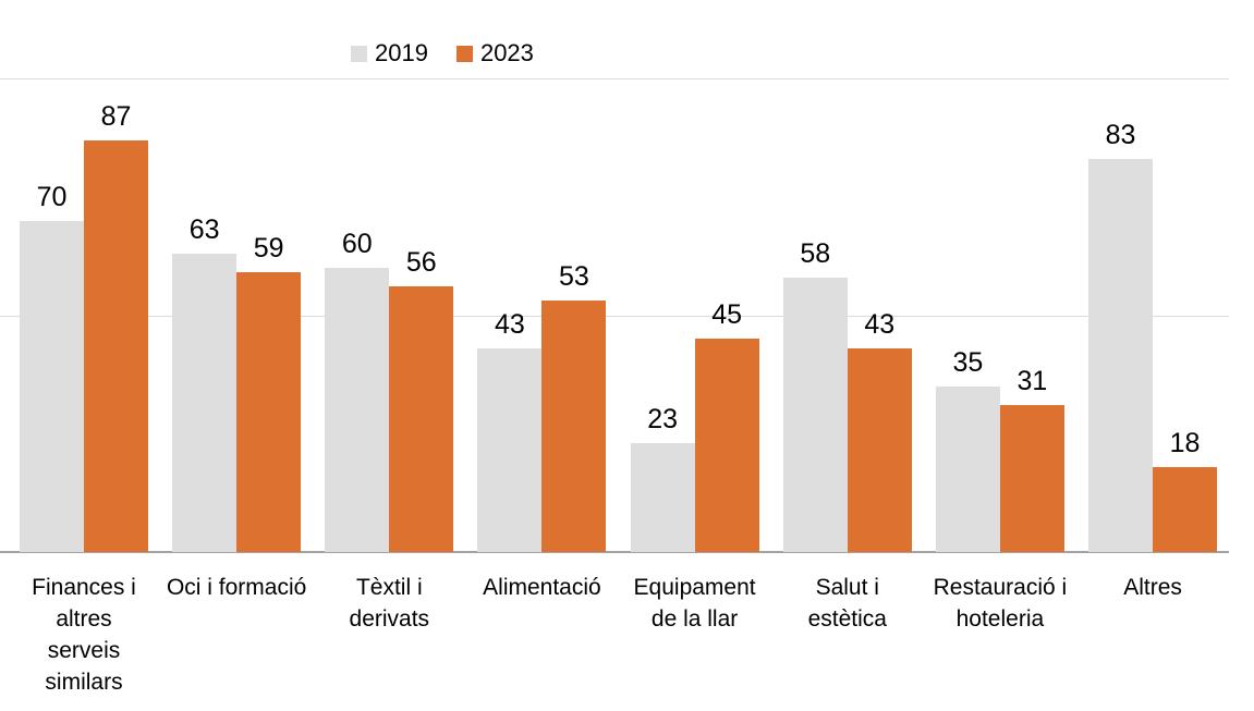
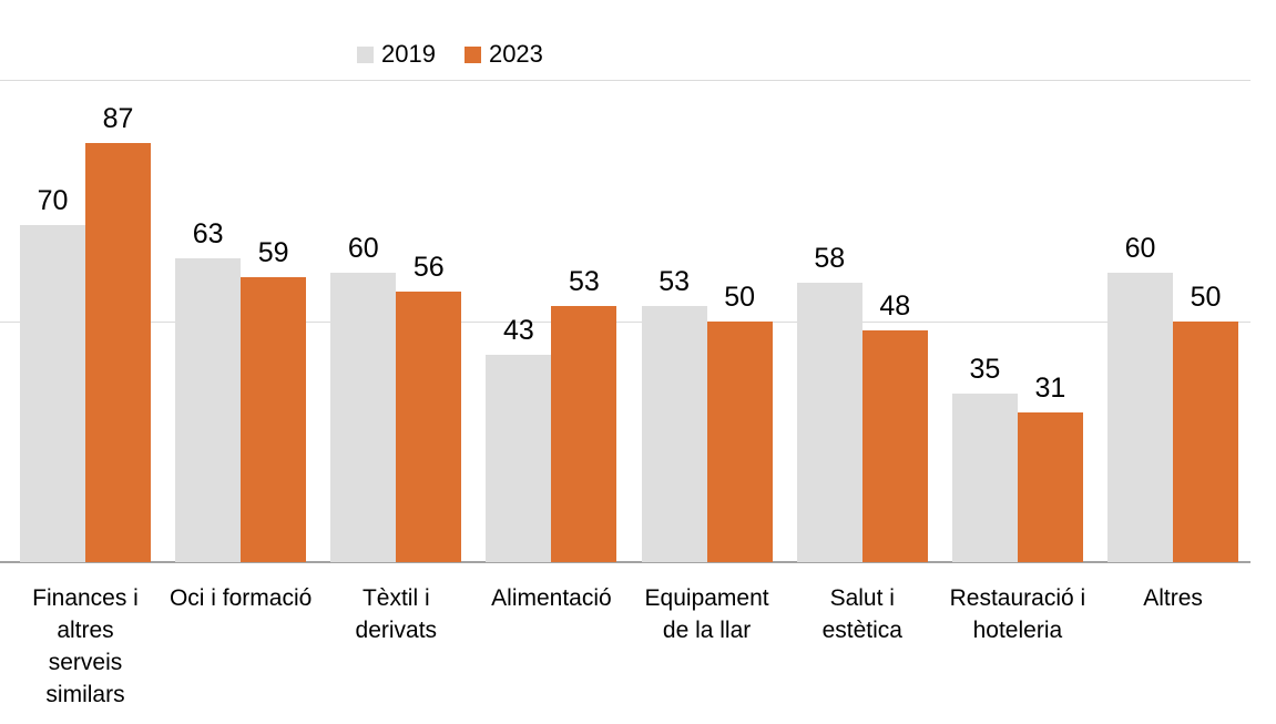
2019/Equipament de la llar: 23 -> 53
2023/Equipament de la llar: 45 -> 50
2023/Salut i estètica: 43 -> 48
2019/Altres: 83 -> 60
2023/Altres: 18 -> 50
